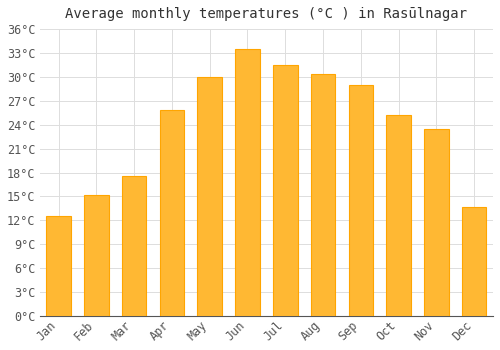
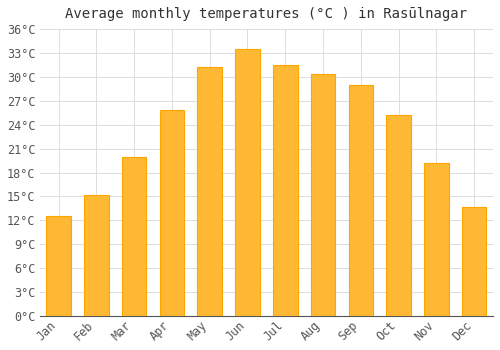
Mar: 17.6°C -> 20.0°C
May: 30.0°C -> 31.2°C
Nov: 23.4°C -> 19.2°C
